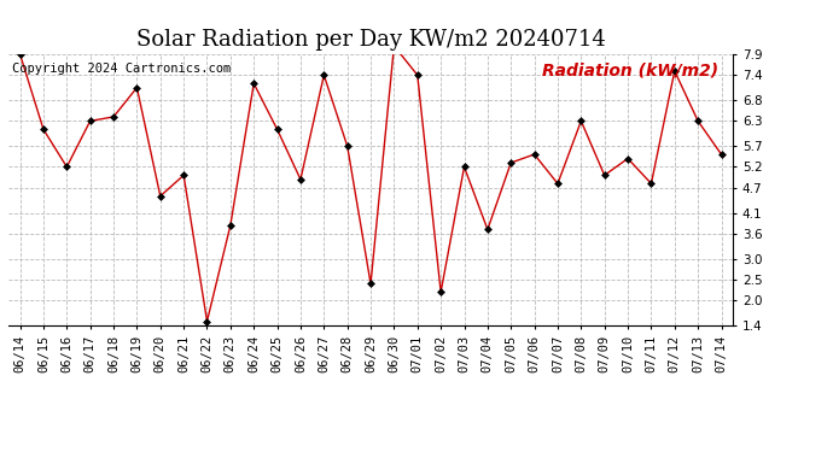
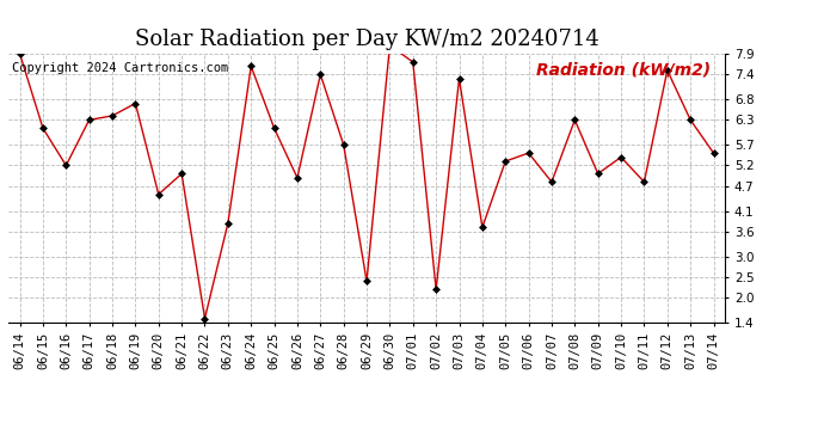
06/19: 7.1 -> 6.7
06/24: 7.2 -> 7.6
07/01: 7.4 -> 7.7
07/03: 5.2 -> 7.3
